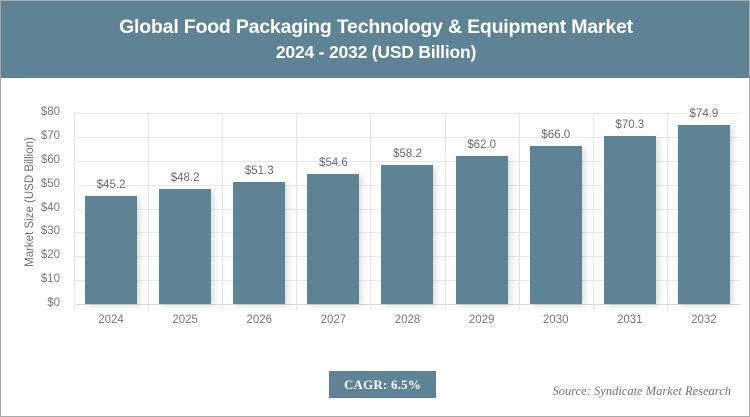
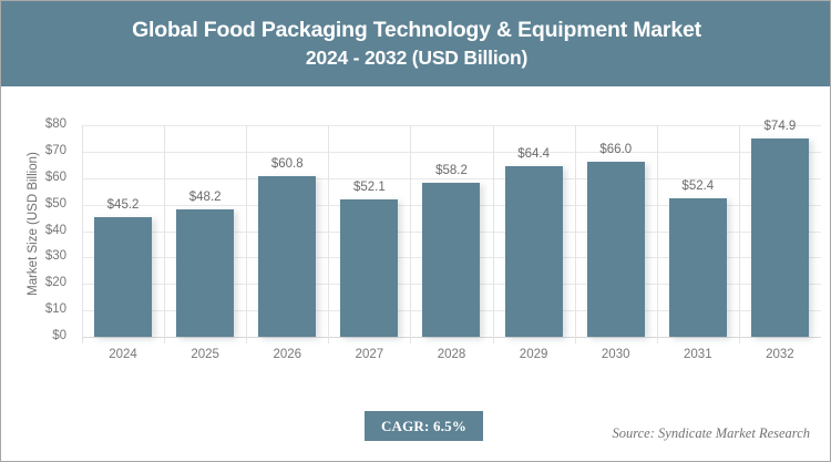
2026: $51.3 -> $60.8
2027: $54.6 -> $52.1
2029: $62.0 -> $64.4
2031: $70.3 -> $52.4
